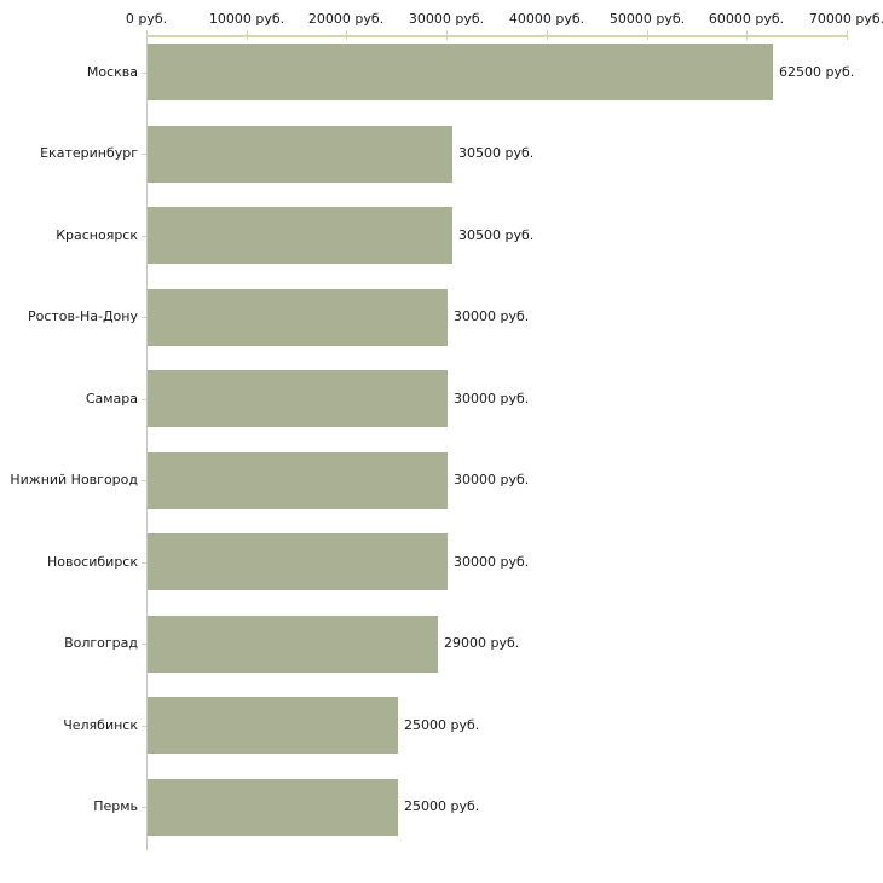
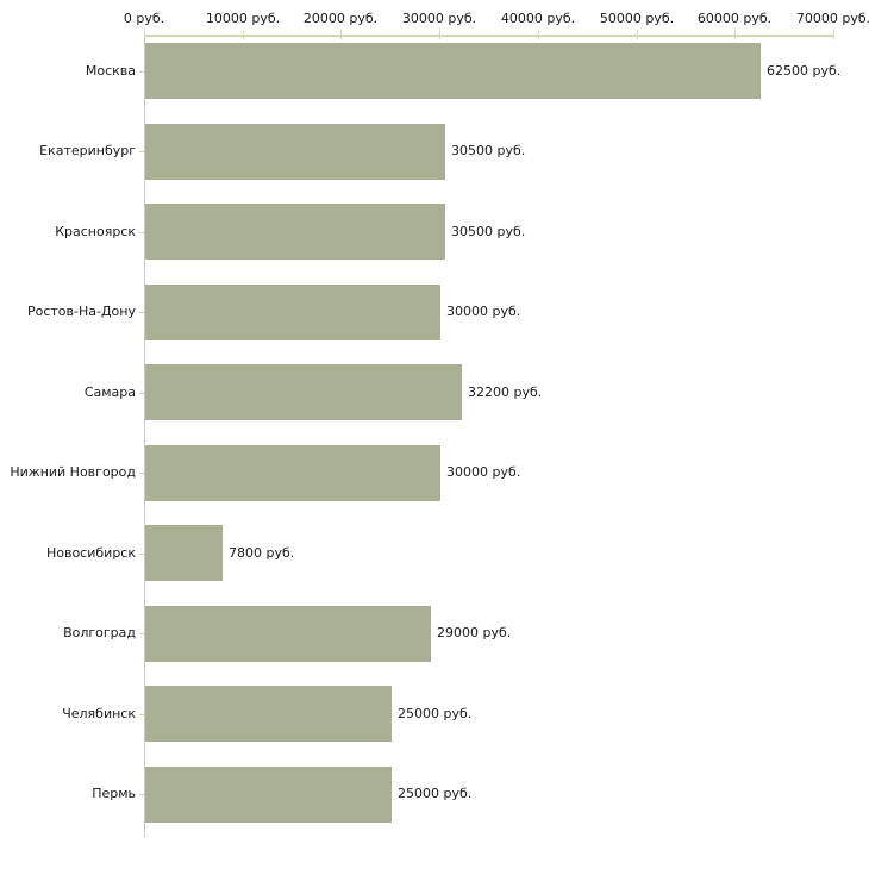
Самара: 30000 -> 32200
Новосибирск: 30000 -> 7800
